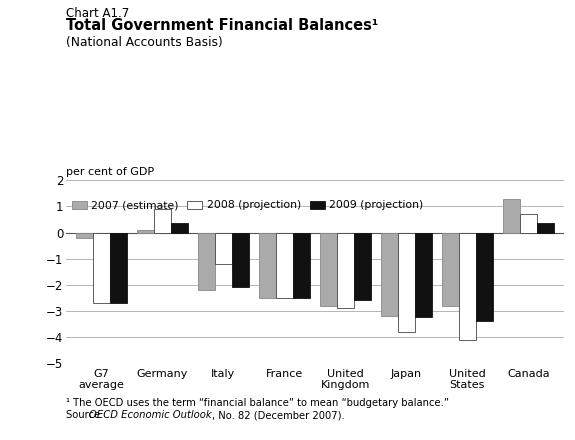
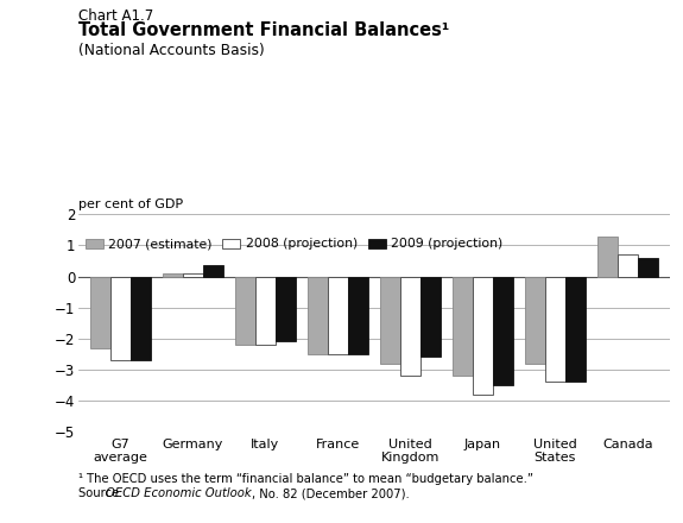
2007 (estimate)/G7 average: -0.2 -> -2.3
2008 (projection)/Germany: 0.9 -> 0.1
2008 (projection)/Italy: -1.2 -> -2.2
2008 (projection)/United Kingdom: -2.9 -> -3.2
2009 (projection)/Japan: -3.25 -> -3.50
2008 (projection)/United States: -4.1 -> -3.4
2009 (projection)/Canada: 0.35 -> 0.60
